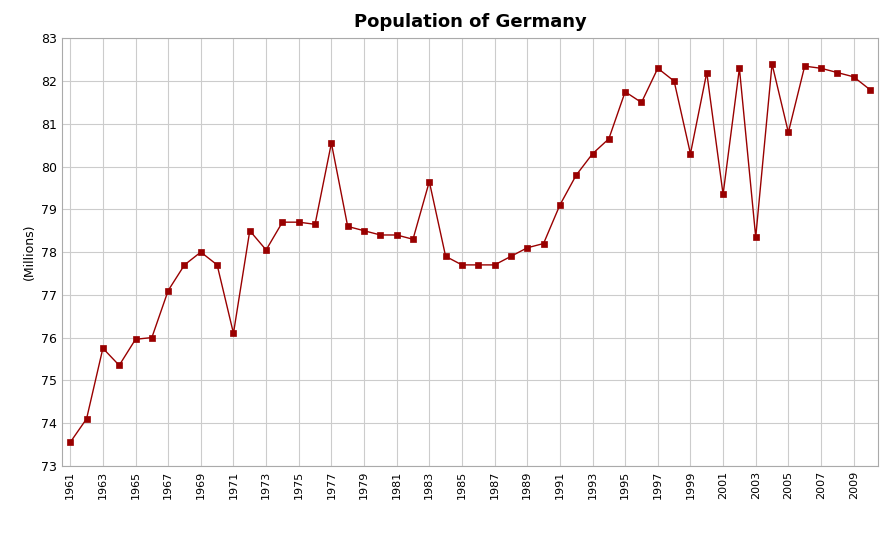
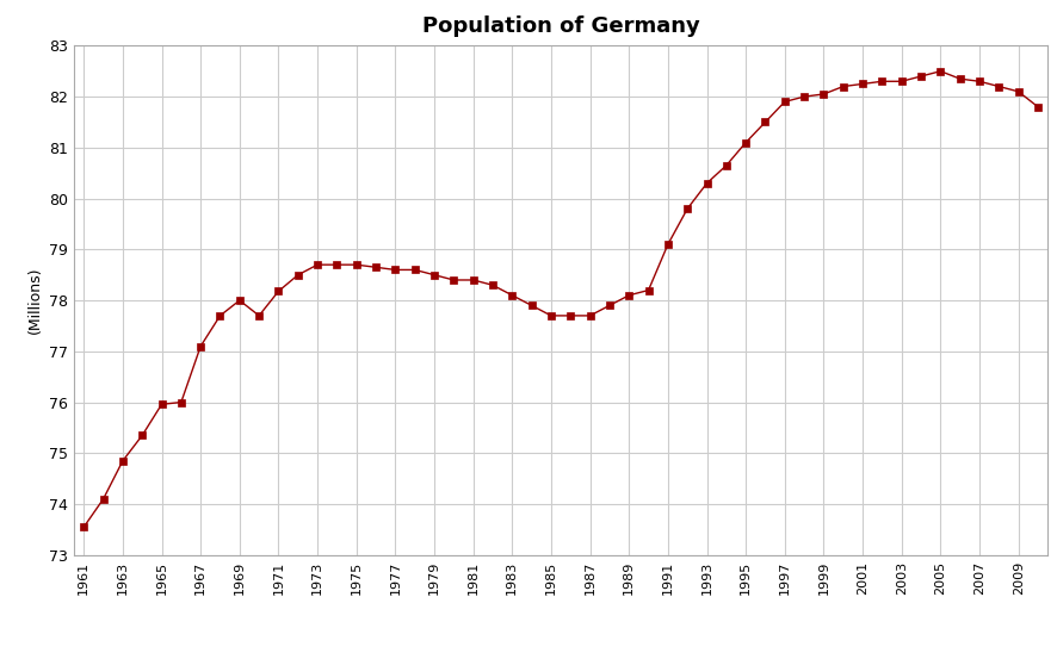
1963: 75.75 -> 74.85
1971: 76.10 -> 78.18
1973: 78.05 -> 78.70
1977: 80.55 -> 78.60
1983: 79.65 -> 78.10
1995: 81.75 -> 81.10
1997: 82.30 -> 81.90
1999: 80.30 -> 82.05
2001: 79.35 -> 82.25
2003: 78.35 -> 82.30
2005: 80.80 -> 82.50
